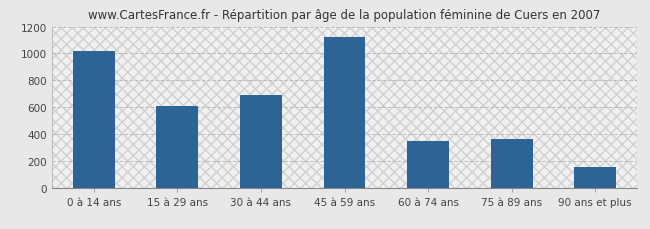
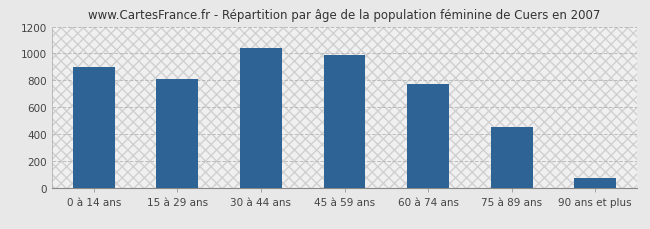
0 à 14 ans: 1020 -> 900
15 à 29 ans: 610 -> 810
30 à 44 ans: 690 -> 1040
45 à 59 ans: 1120 -> 980
60 à 74 ans: 350 -> 780
75 à 89 ans: 360 -> 460
90 ans et plus: 150 -> 80
